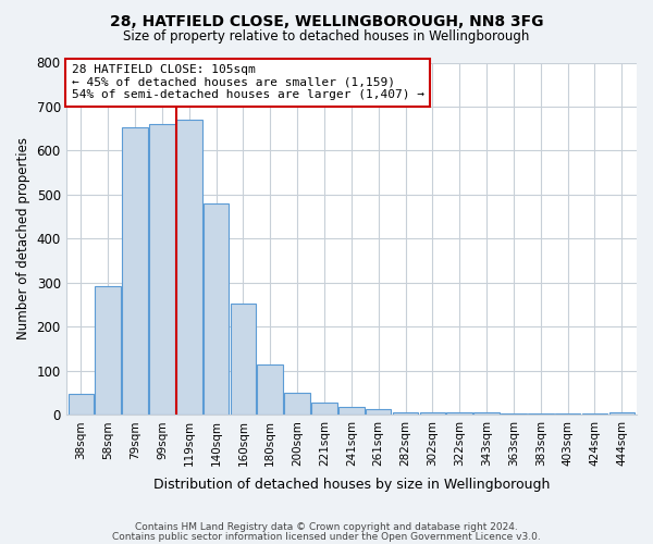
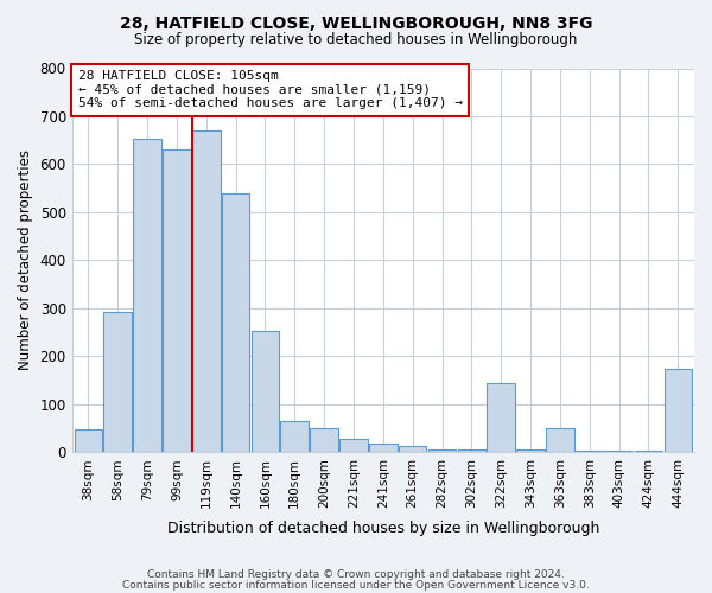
99sqm: 660 -> 630
140sqm: 480 -> 540
180sqm: 115 -> 65
322sqm: 5 -> 145
363sqm: 4 -> 50
444sqm: 5 -> 175
